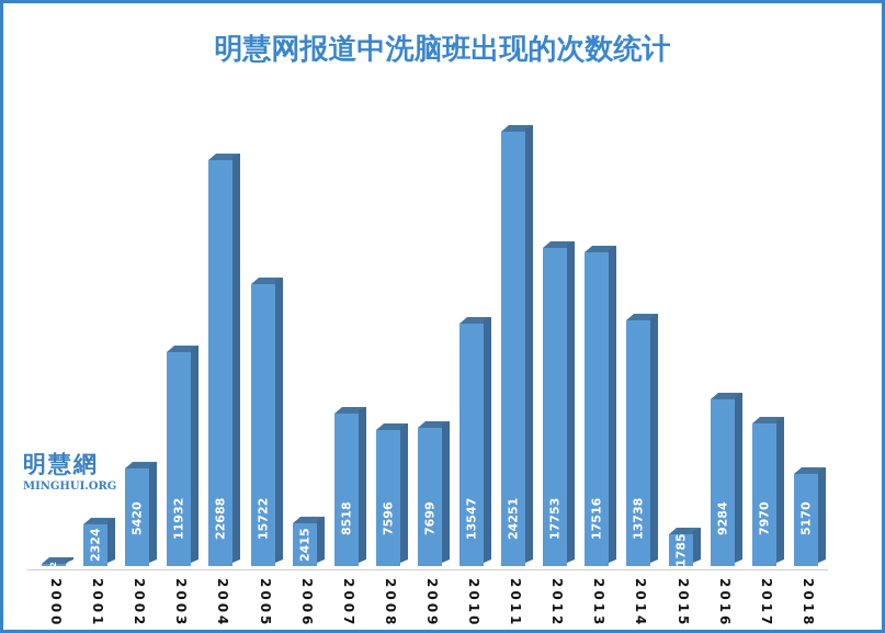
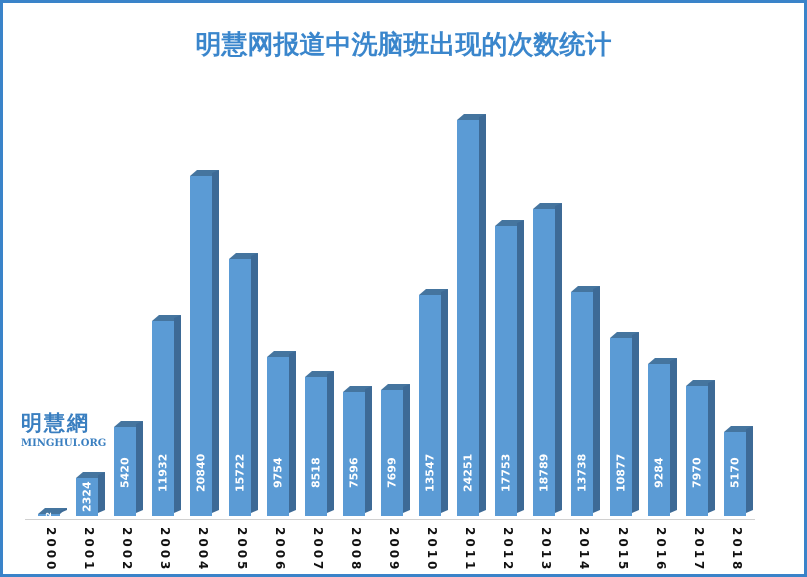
2004: 22688 -> 20840
2006: 2415 -> 9754
2013: 17516 -> 18789
2015: 1785 -> 10877
